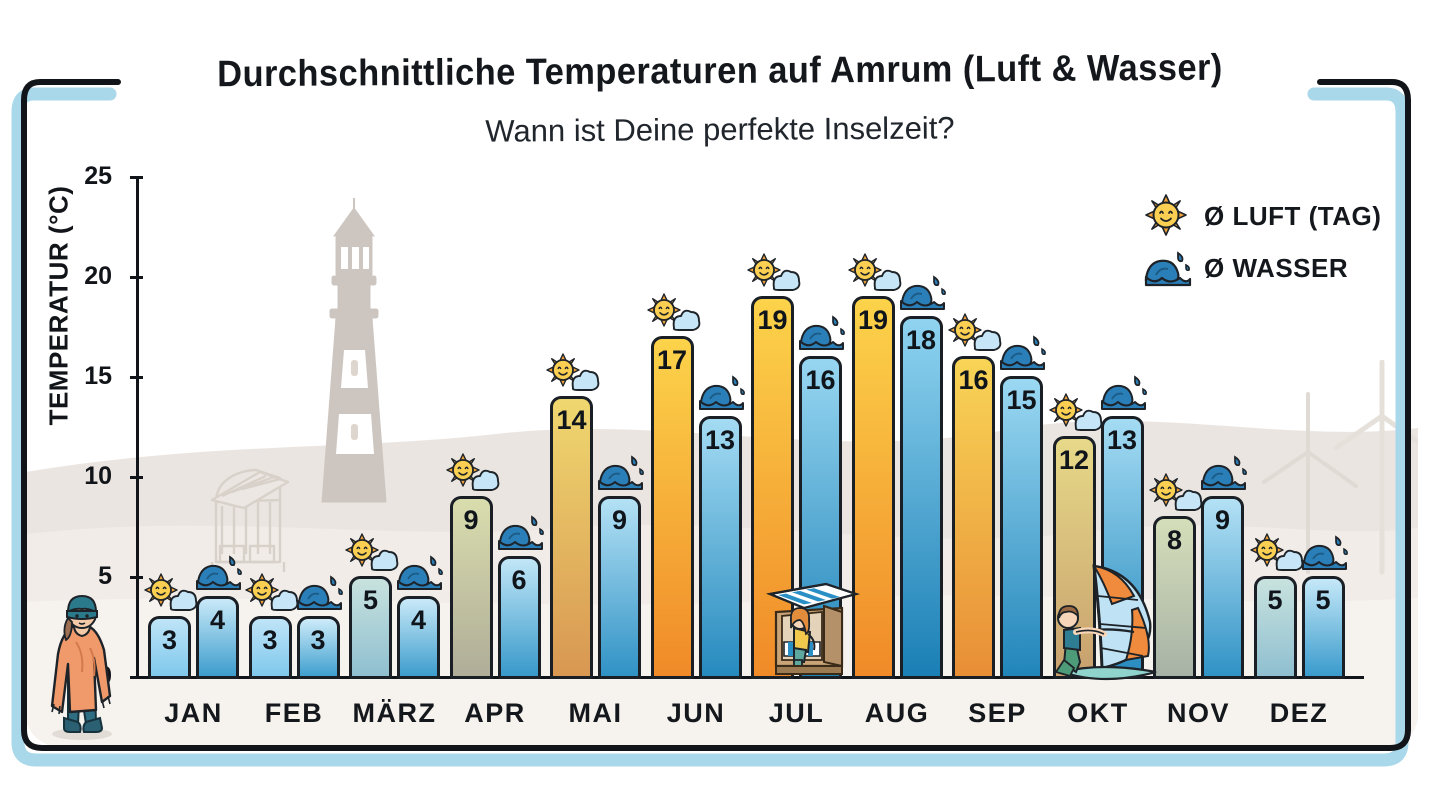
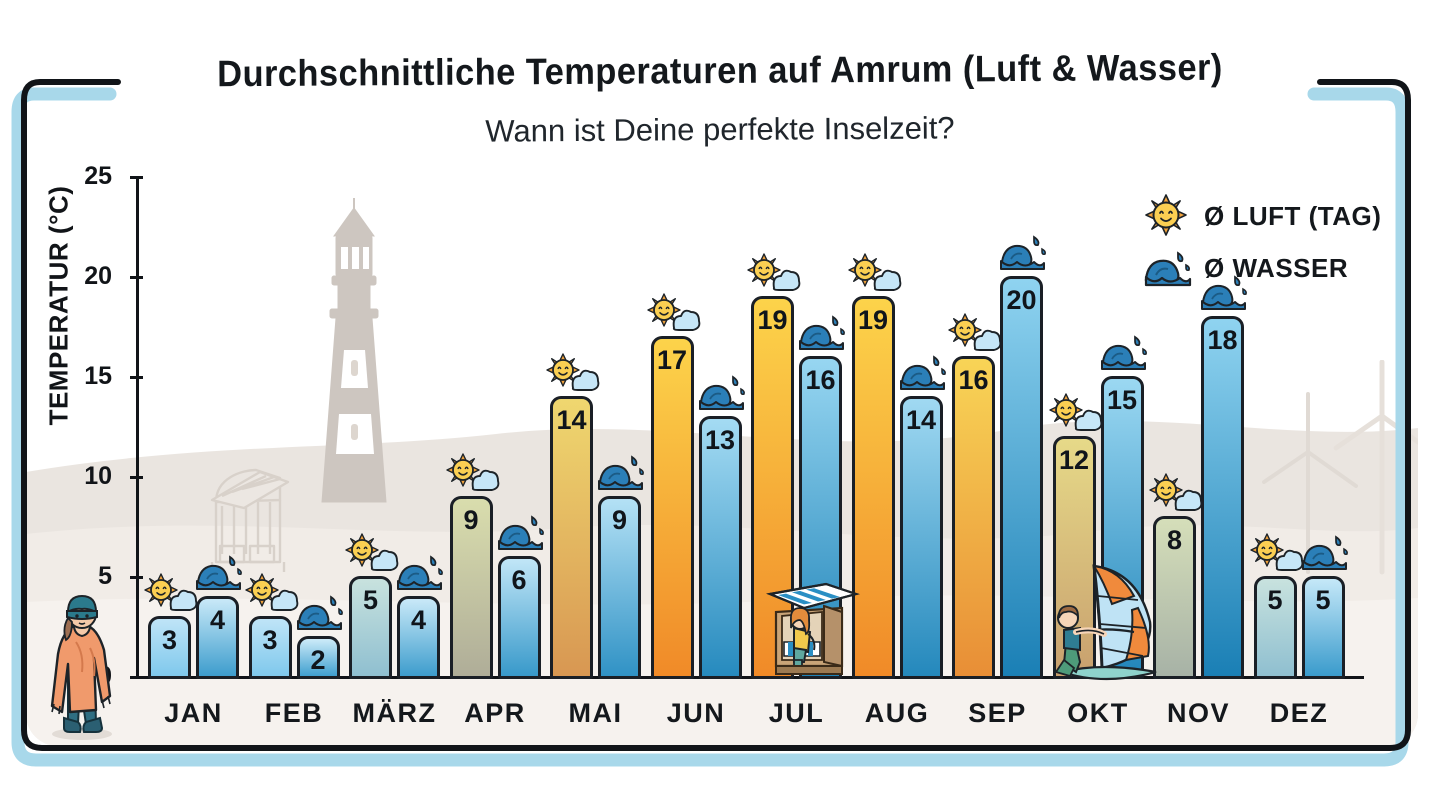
Ø WASSER/FEB: 3 -> 2
Ø WASSER/AUG: 18 -> 14
Ø WASSER/SEP: 15 -> 20
Ø WASSER/OKT: 13 -> 15
Ø WASSER/NOV: 9 -> 18
